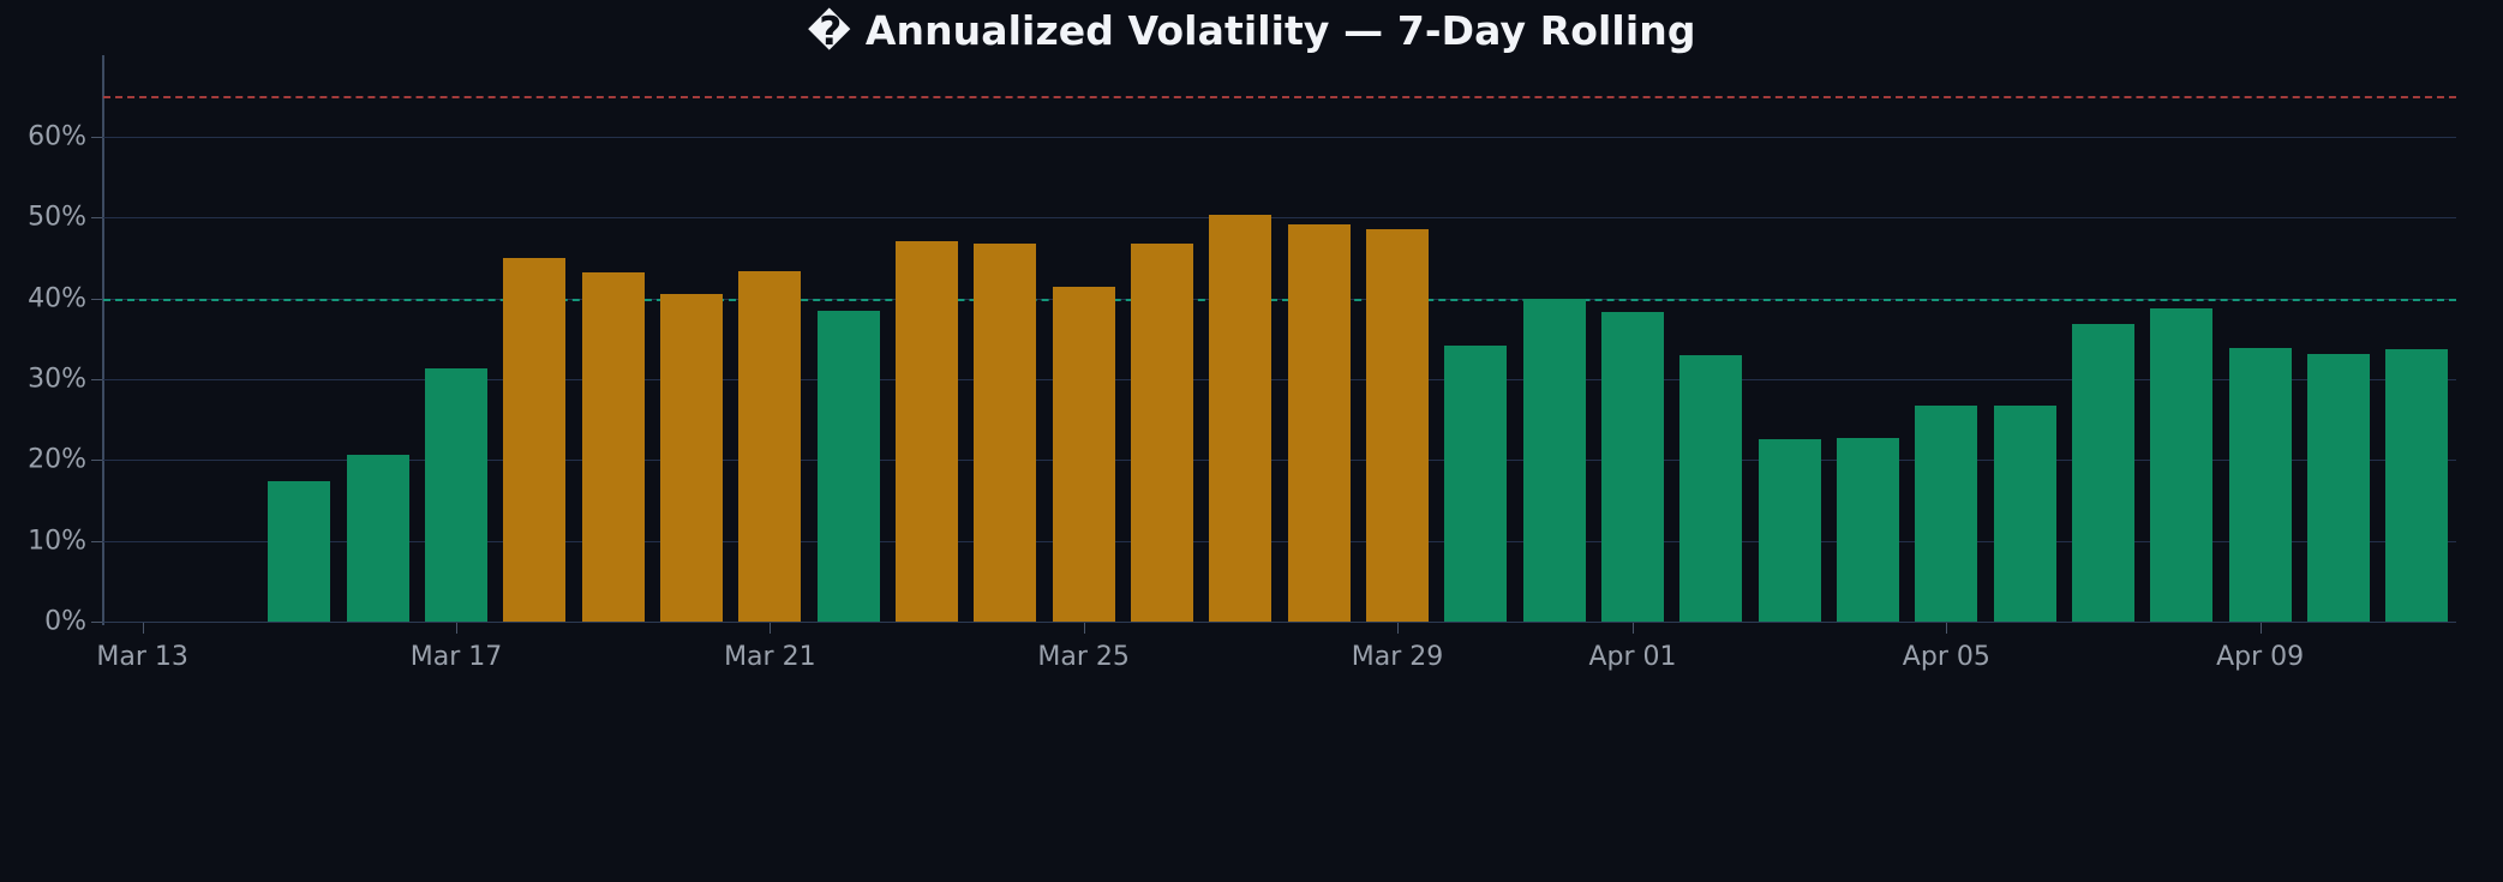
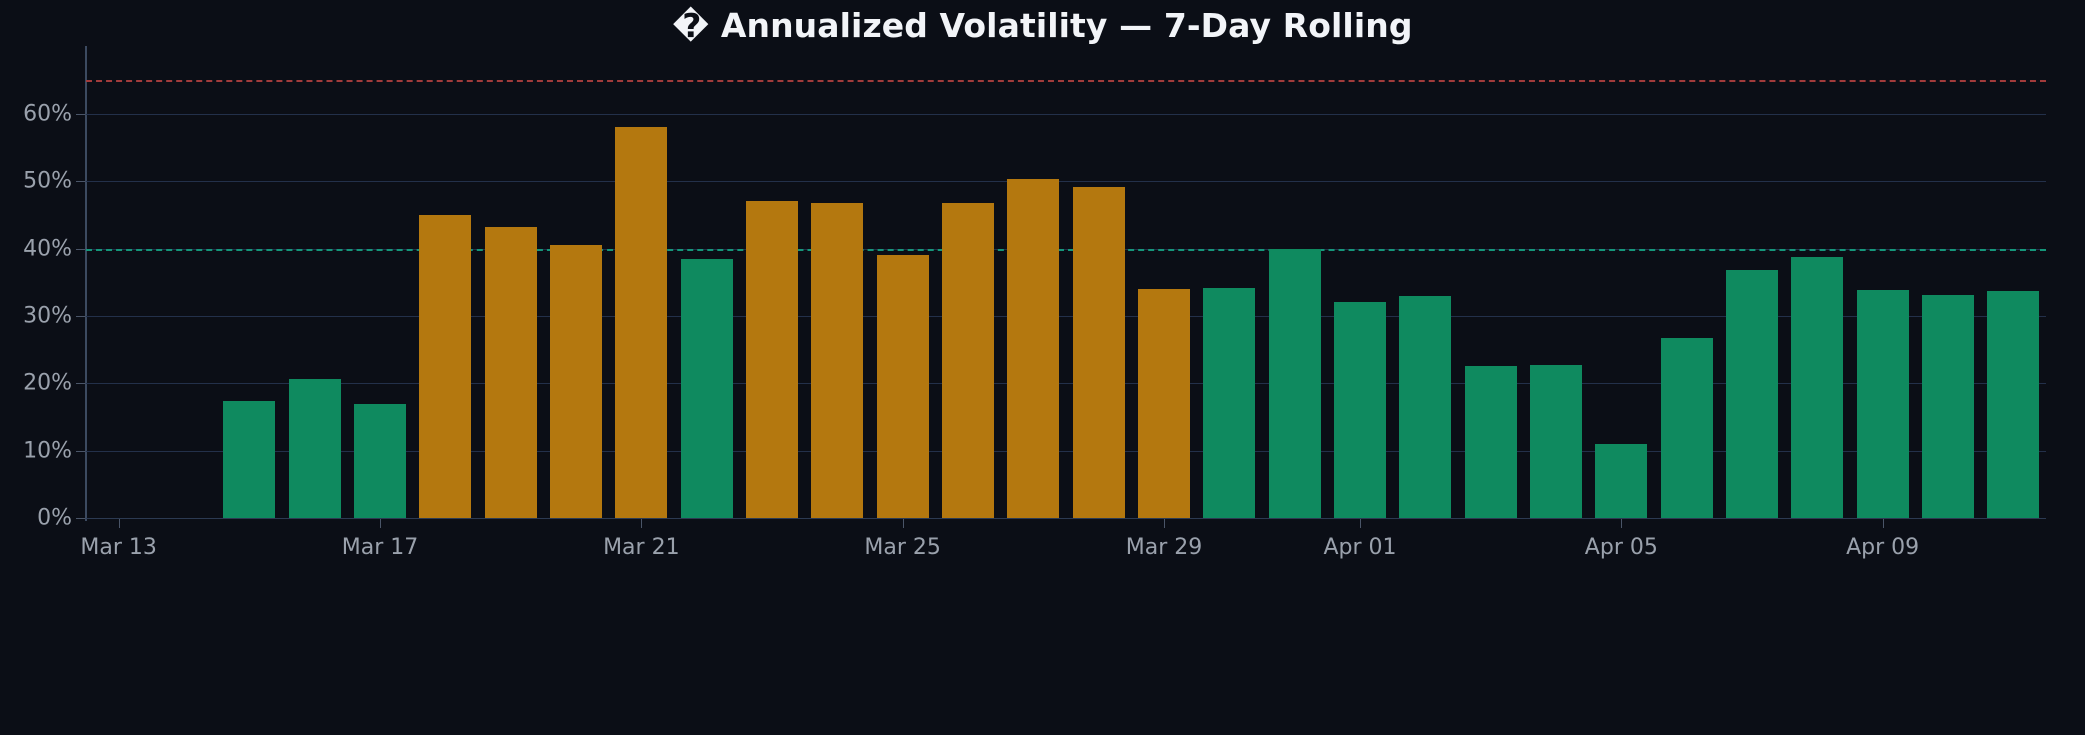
Mar 17: 31% -> 17%
Mar 21: 43% -> 58%
Mar 25: 41% -> 39%
Mar 29: 49% -> 34%
Apr 01: 38% -> 32%
Apr 05: 27% -> 11%
